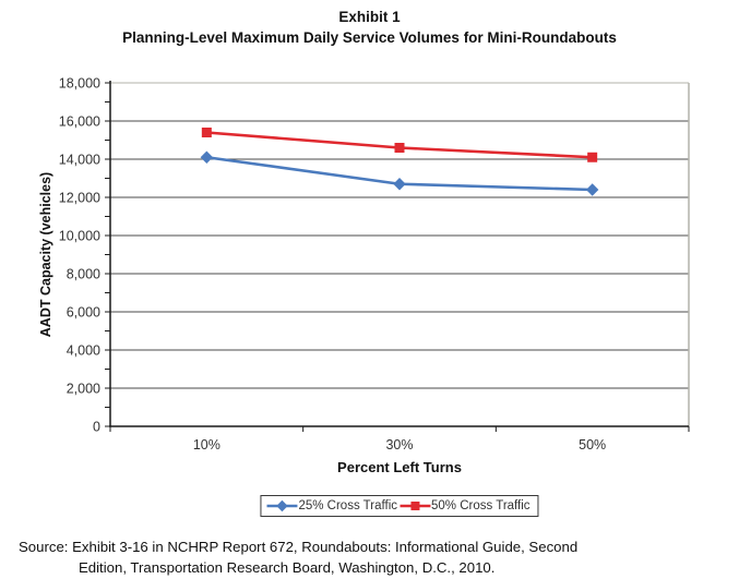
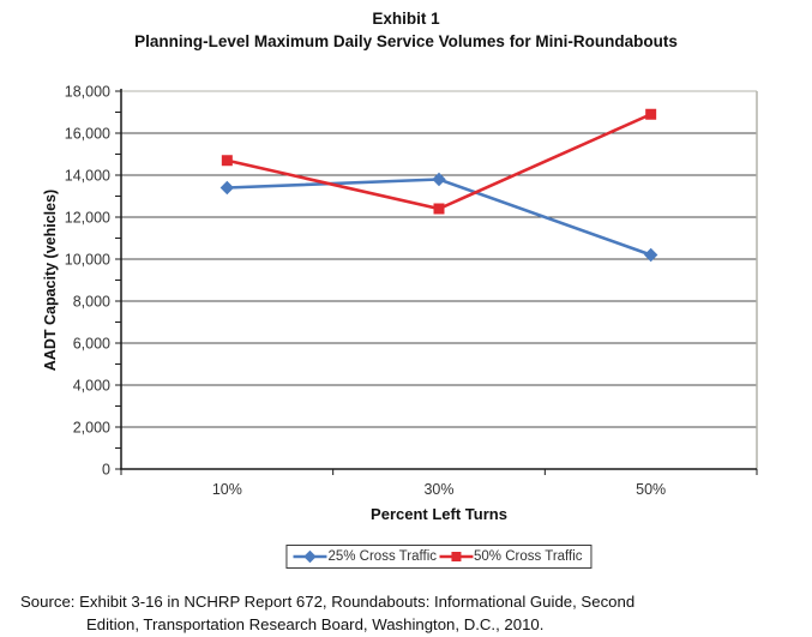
25% Cross Traffic/10%: 14100 -> 13400
50% Cross Traffic/10%: 15400 -> 14700
25% Cross Traffic/30%: 12700 -> 13800
50% Cross Traffic/30%: 14600 -> 12400
25% Cross Traffic/50%: 12400 -> 10200
50% Cross Traffic/50%: 14100 -> 16900
